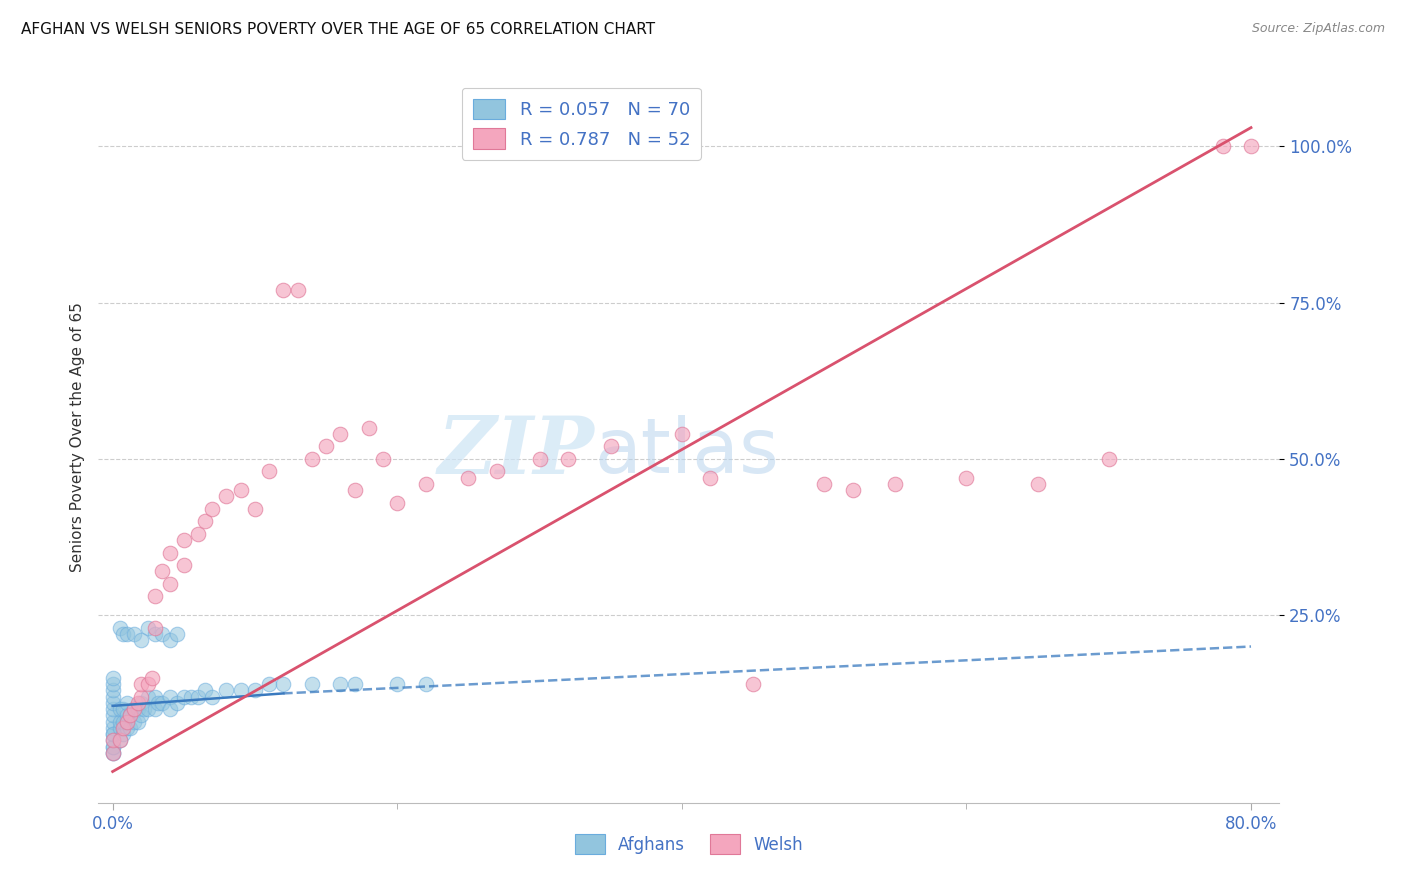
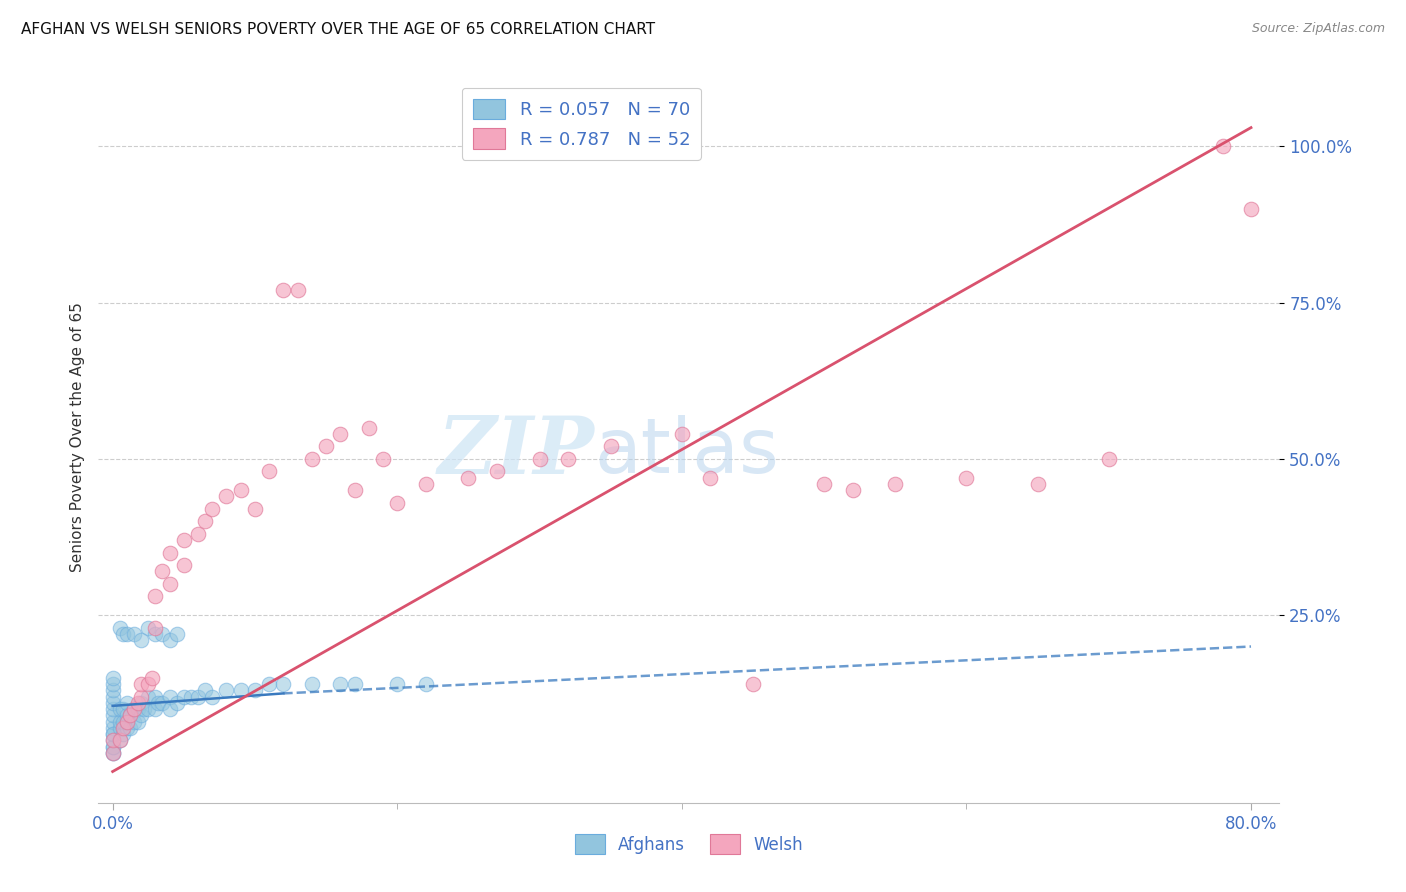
Welsh/80.0%: 100% -> 90%
